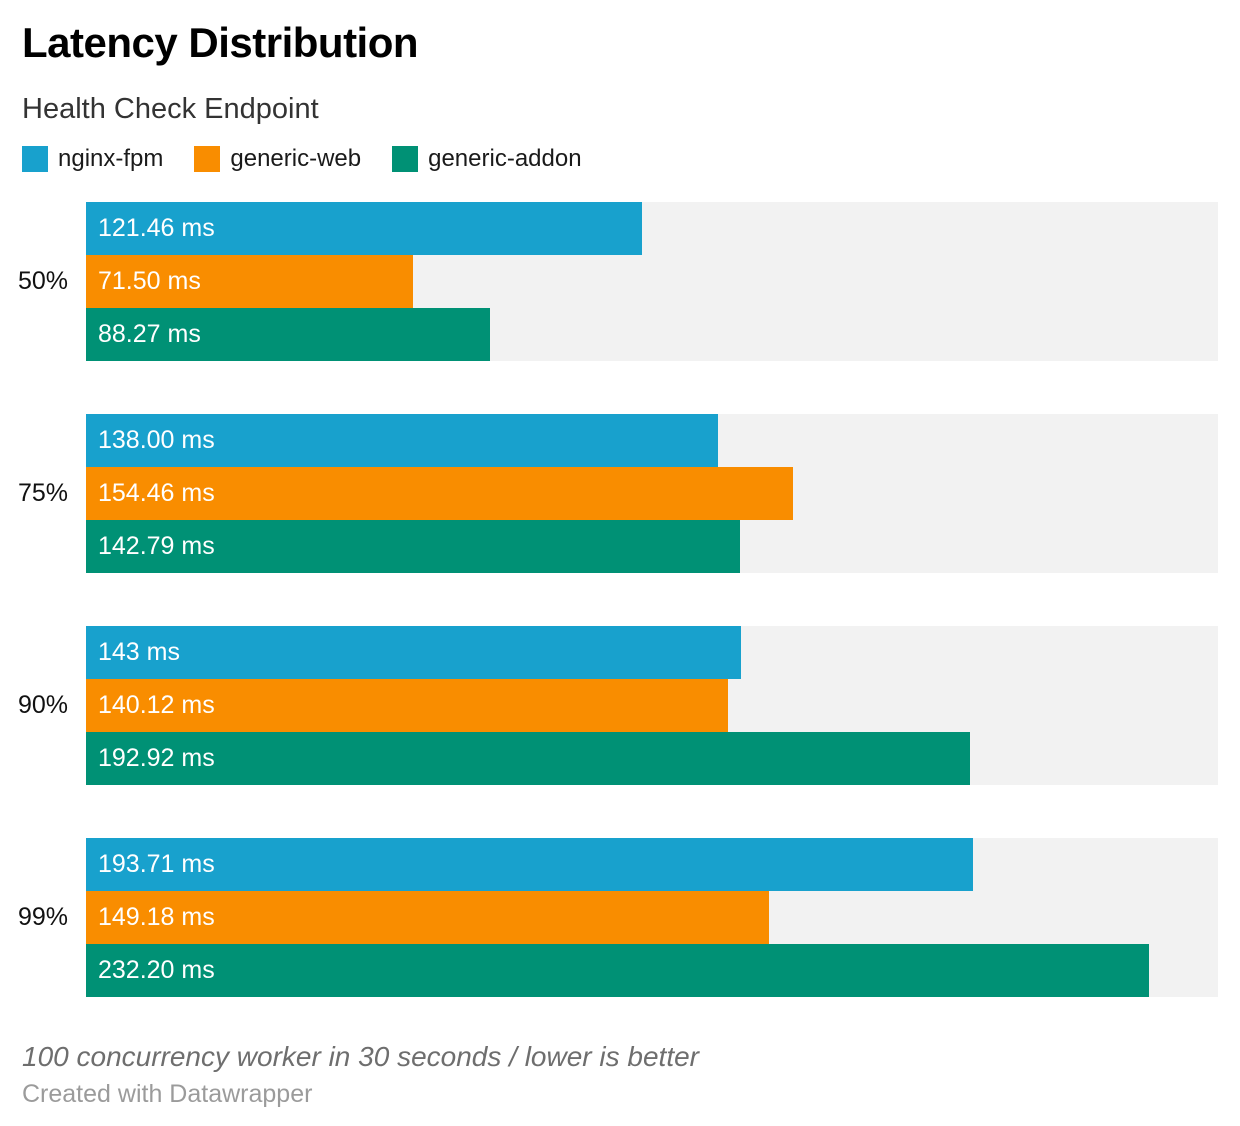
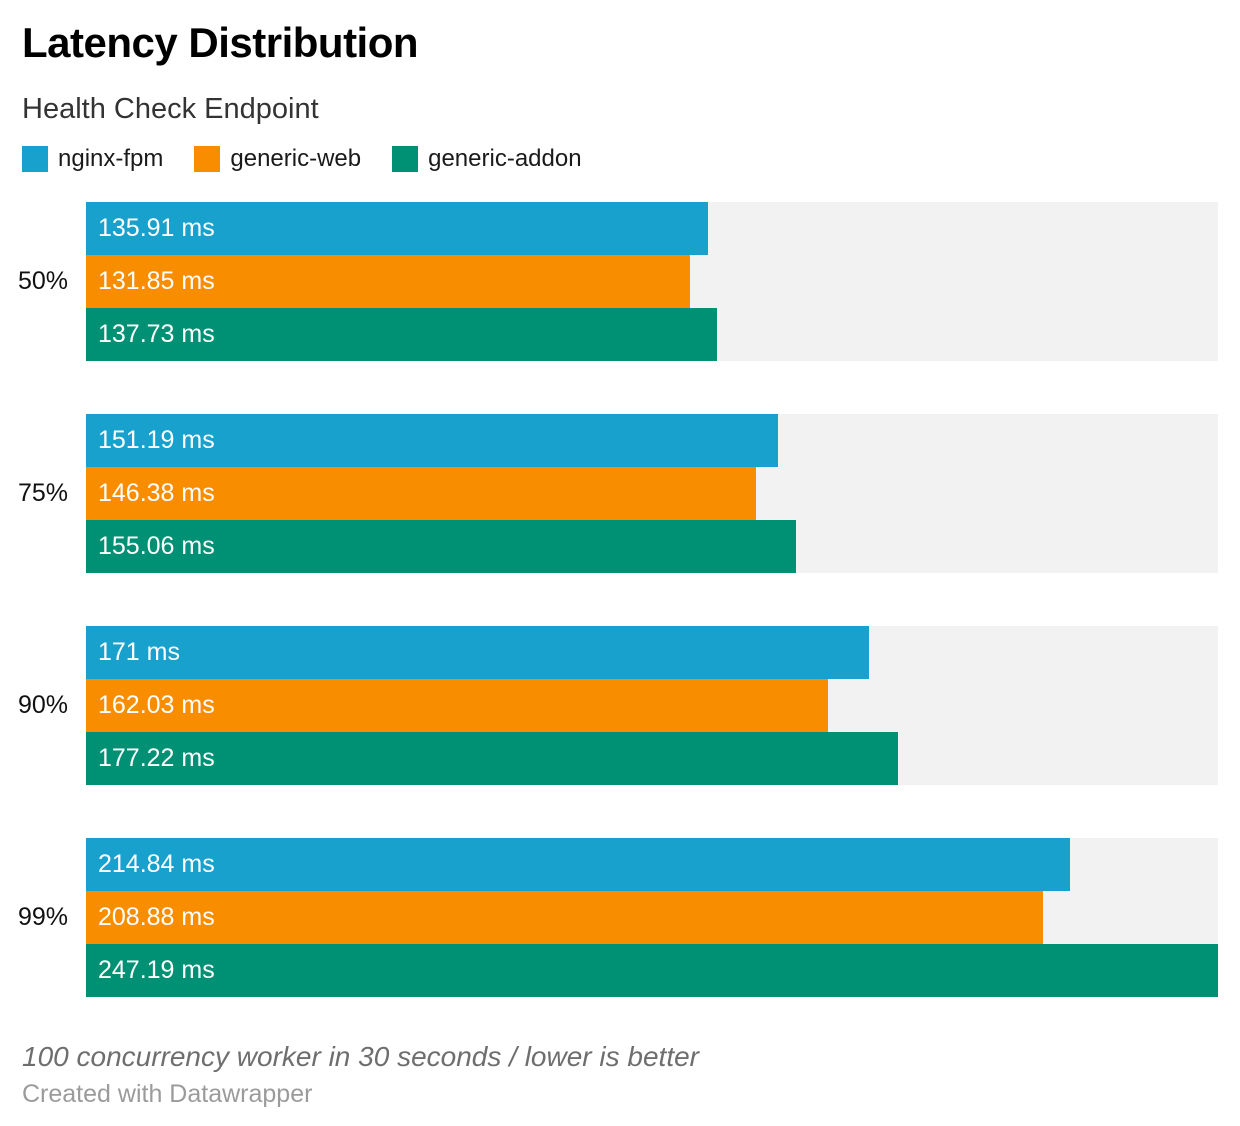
nginx-fpm/50%: 121.46 -> 135.91
generic-web/50%: 71.50 -> 131.85
generic-addon/50%: 88.27 -> 137.73
nginx-fpm/75%: 138.00 -> 151.19
generic-web/75%: 154.46 -> 146.38
generic-addon/75%: 142.79 -> 155.06
nginx-fpm/90%: 143 -> 171
generic-web/90%: 140.12 -> 162.03
generic-addon/90%: 192.92 -> 177.22
nginx-fpm/99%: 193.71 -> 214.84
generic-web/99%: 149.18 -> 208.88
generic-addon/99%: 232.20 -> 247.19
